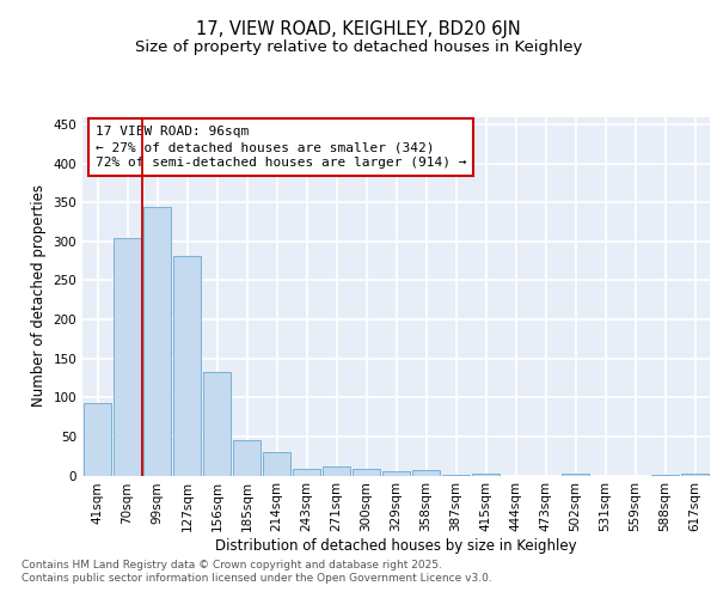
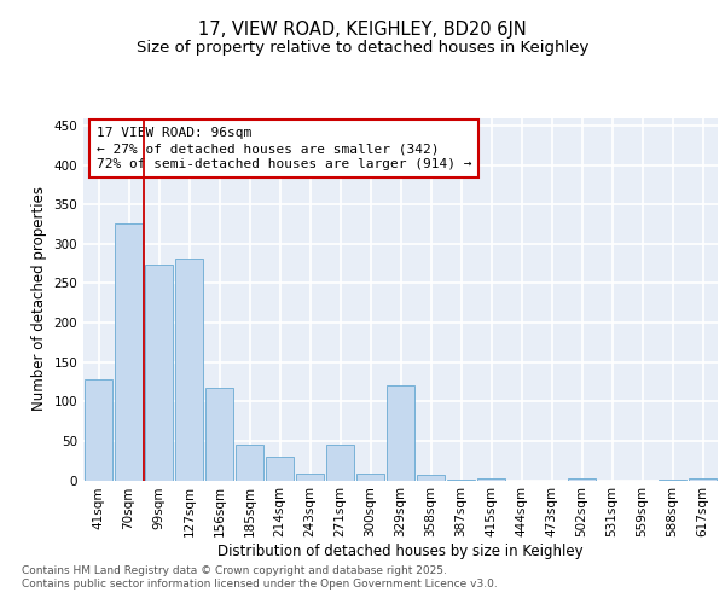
41sqm: 93 -> 128
70sqm: 305 -> 326
99sqm: 345 -> 274
156sqm: 132 -> 118
271sqm: 12 -> 46
329sqm: 6 -> 120
